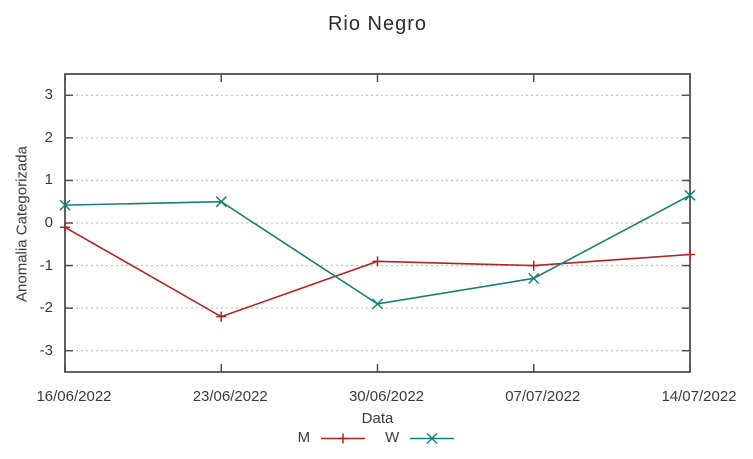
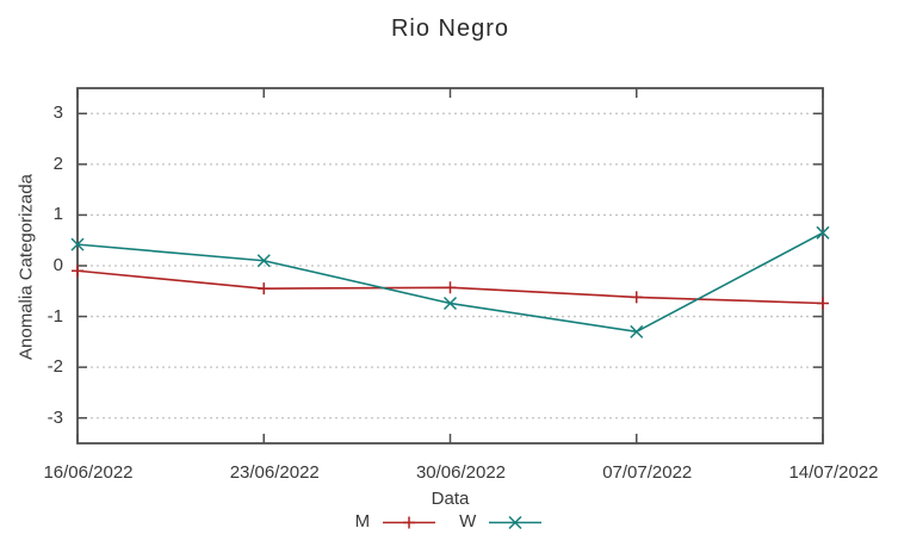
M/23/06/2022: -2.2 -> -0.5
W/23/06/2022: 0.5 -> 0.1
M/30/06/2022: -0.9 -> -0.4
W/30/06/2022: -1.9 -> -0.7
M/07/07/2022: -1.0 -> -0.6
